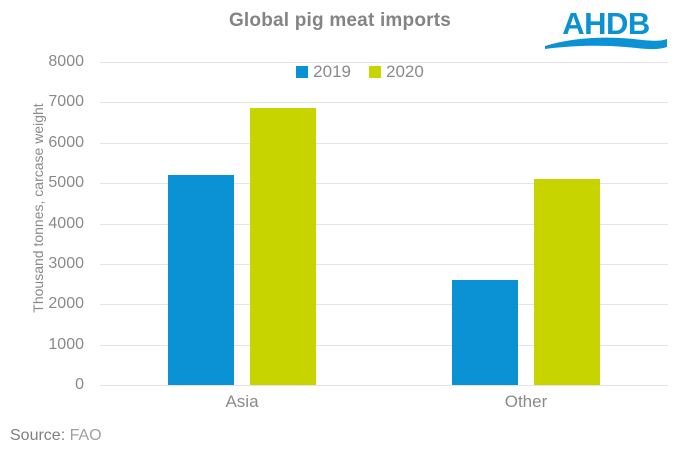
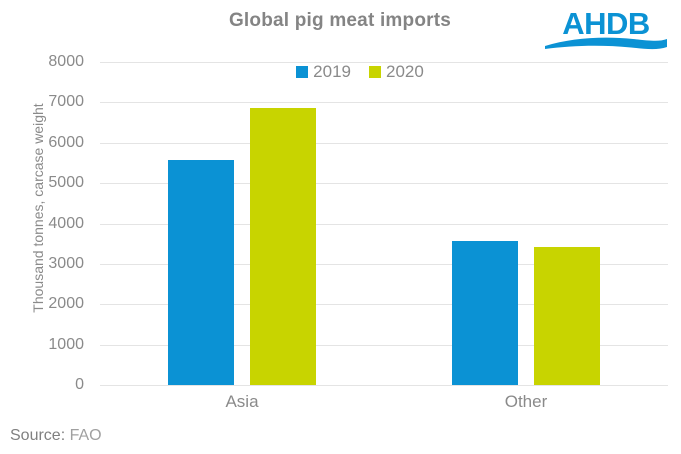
2019/Asia: 5200 -> 5600
2019/Other: 2600 -> 3600
2020/Other: 5100 -> 3400
